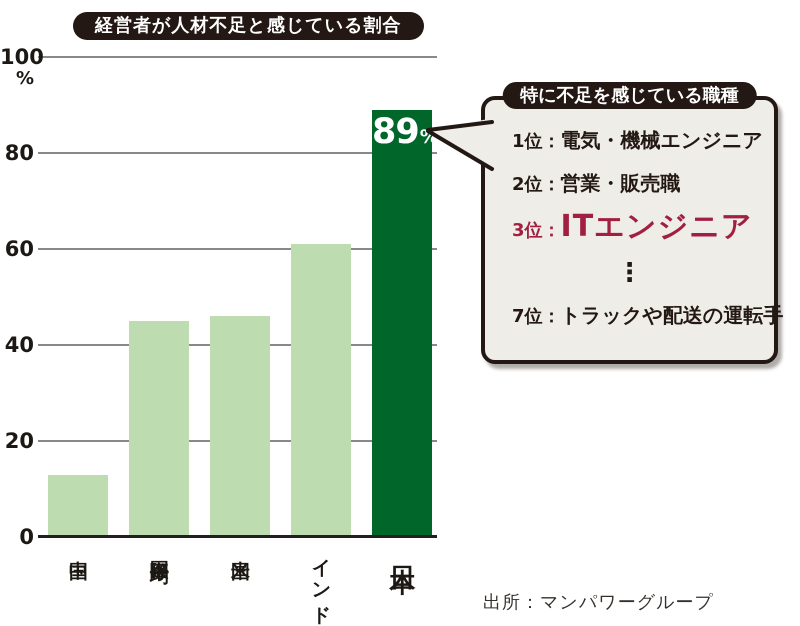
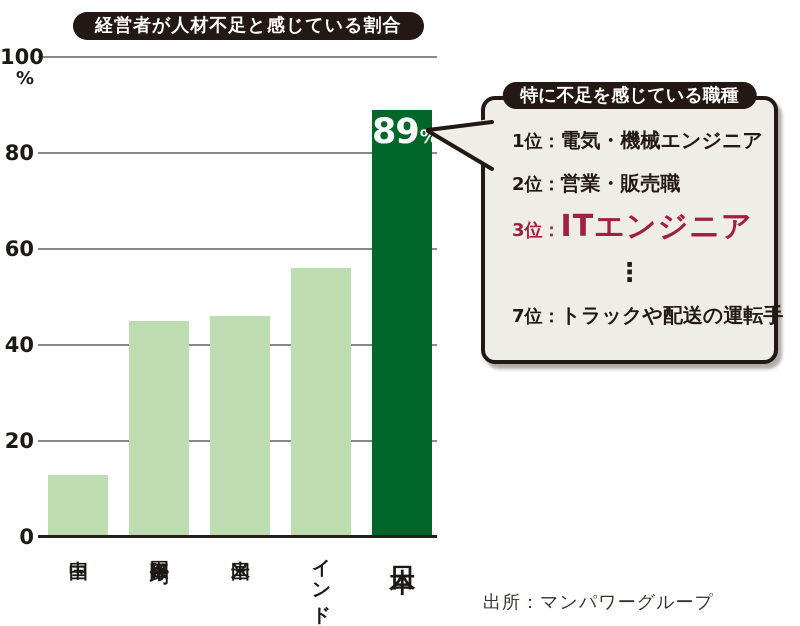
インド: 61 -> 56
